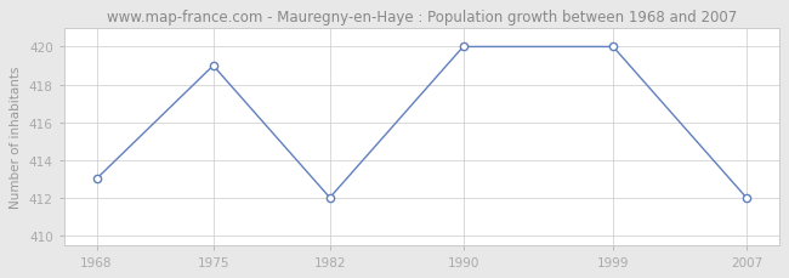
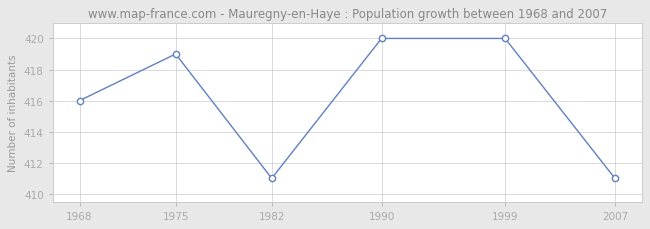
1968: 413 -> 416
1982: 412 -> 411
2007: 412 -> 411
